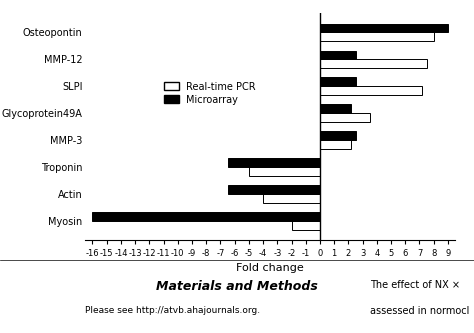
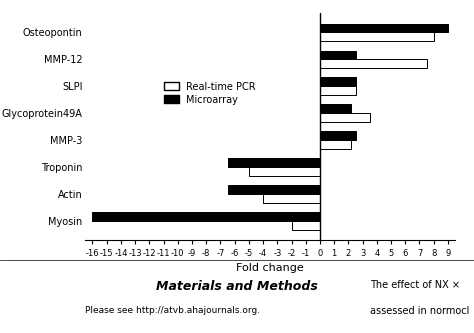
Real-time PCR/SLPI: 7.2 -> 2.5
